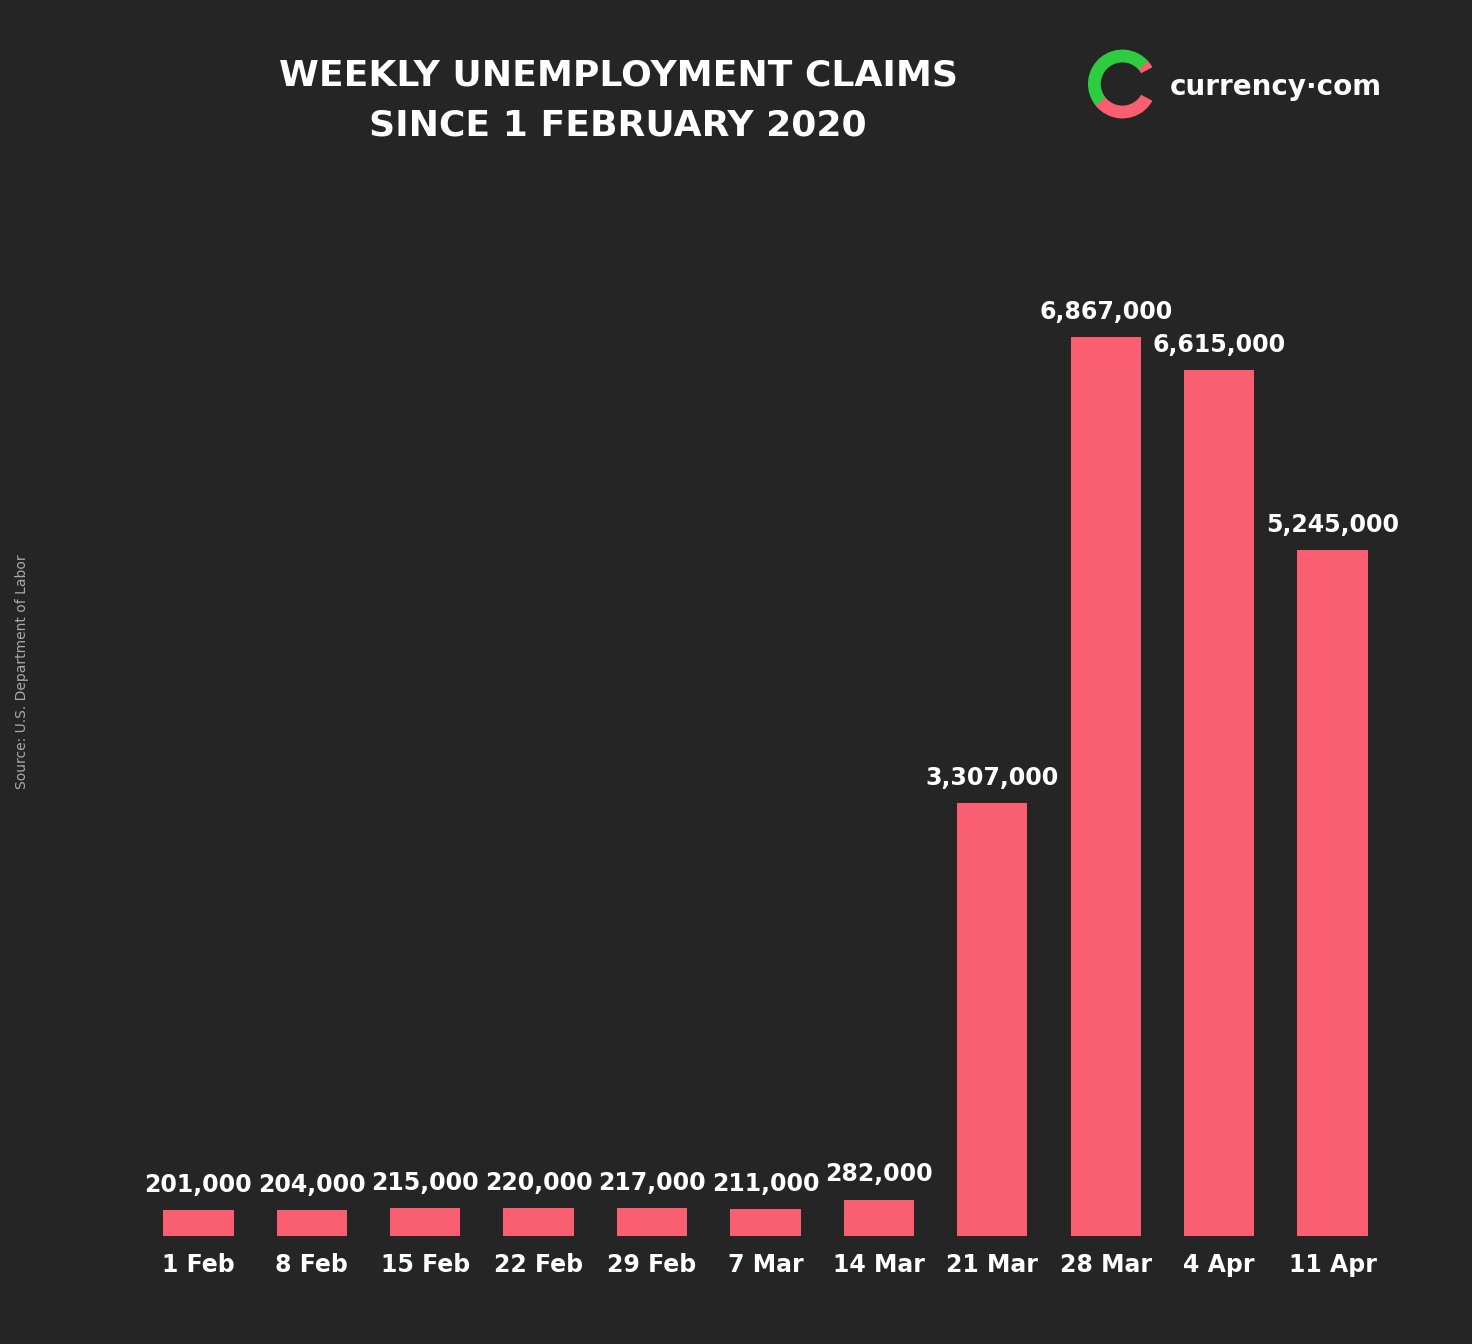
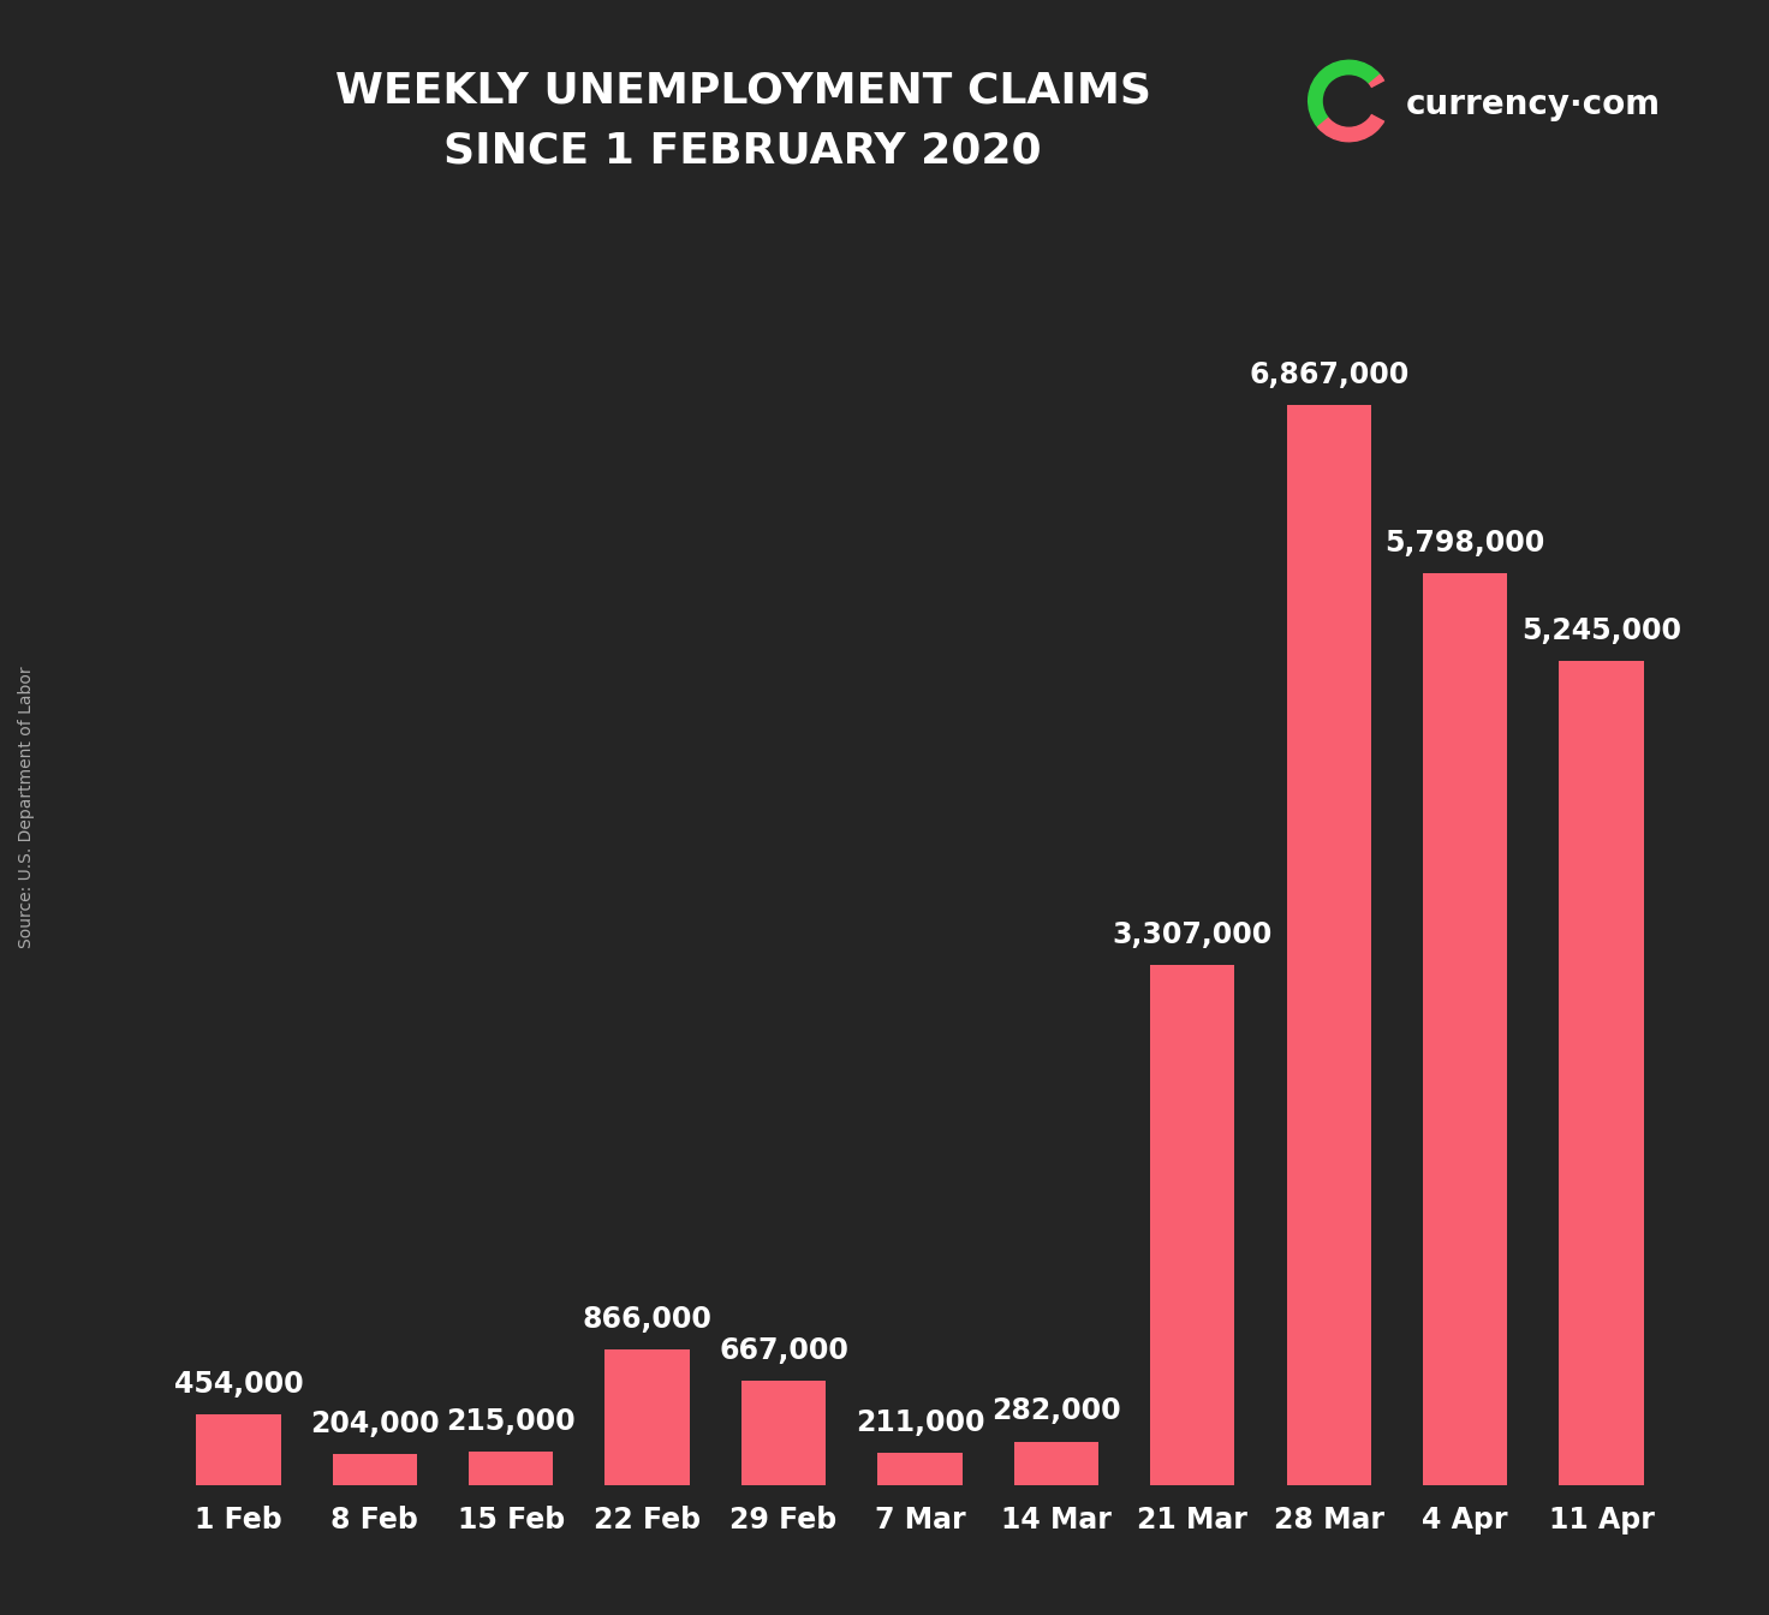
1 Feb: 201,000 -> 454,000
22 Feb: 220,000 -> 866,000
29 Feb: 217,000 -> 667,000
4 Apr: 6,615,000 -> 5,798,000
